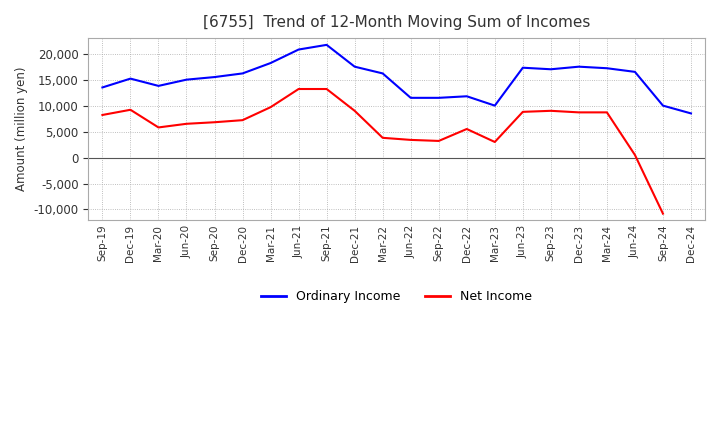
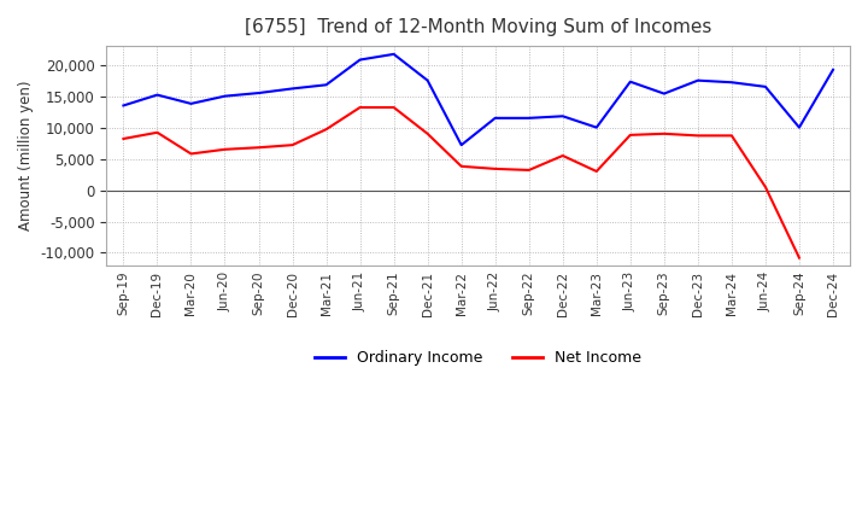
Ordinary Income/Mar-21: 18,200 -> 16,800
Ordinary Income/Mar-22: 16,200 -> 7,200
Ordinary Income/Sep-23: 17,000 -> 15,400
Ordinary Income/Dec-24: 8,500 -> 19,200
